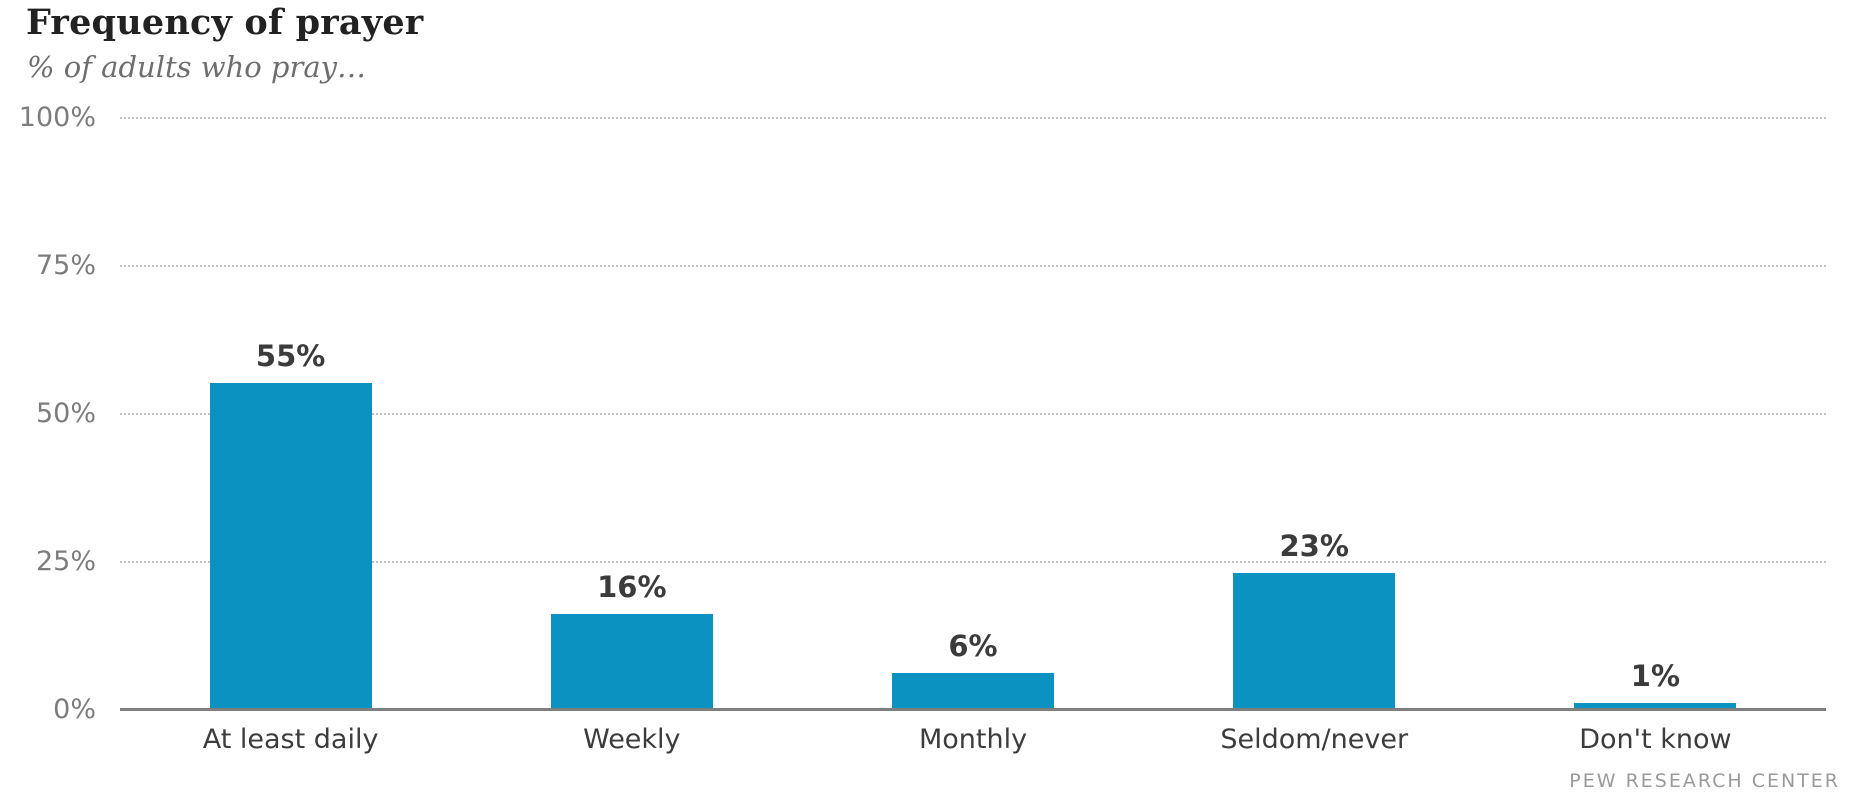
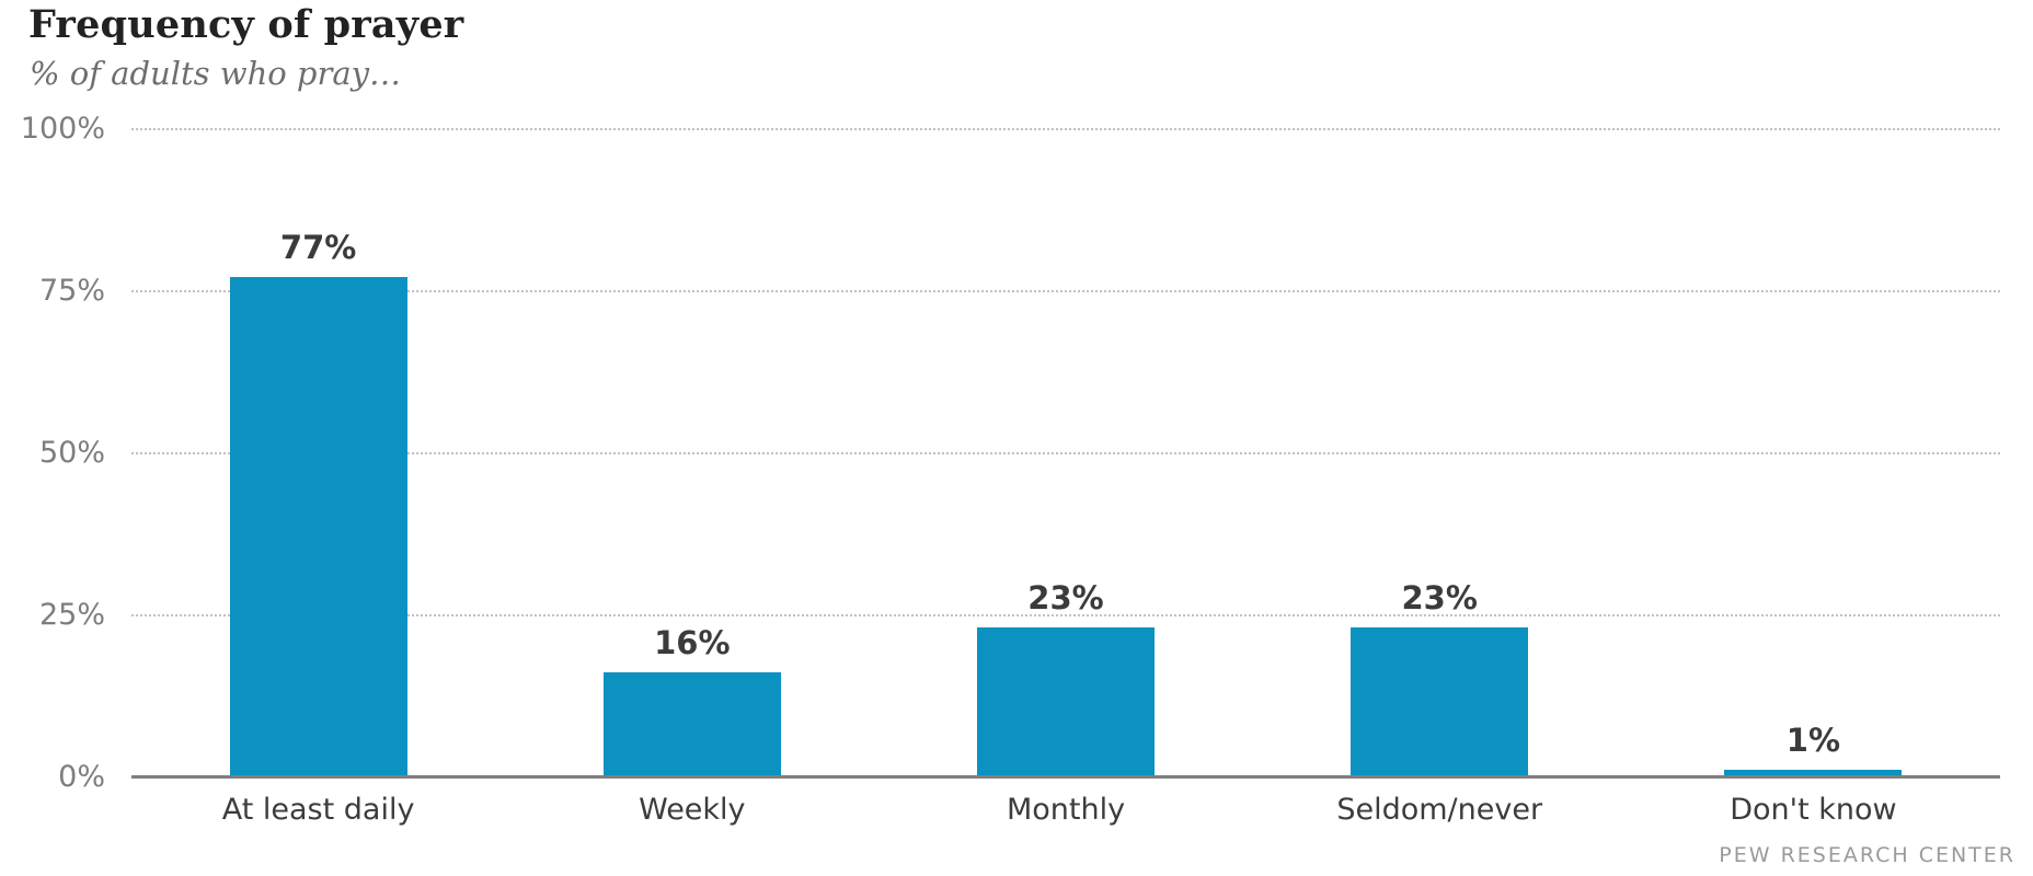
At least daily: 55% -> 77%
Monthly: 6% -> 23%
